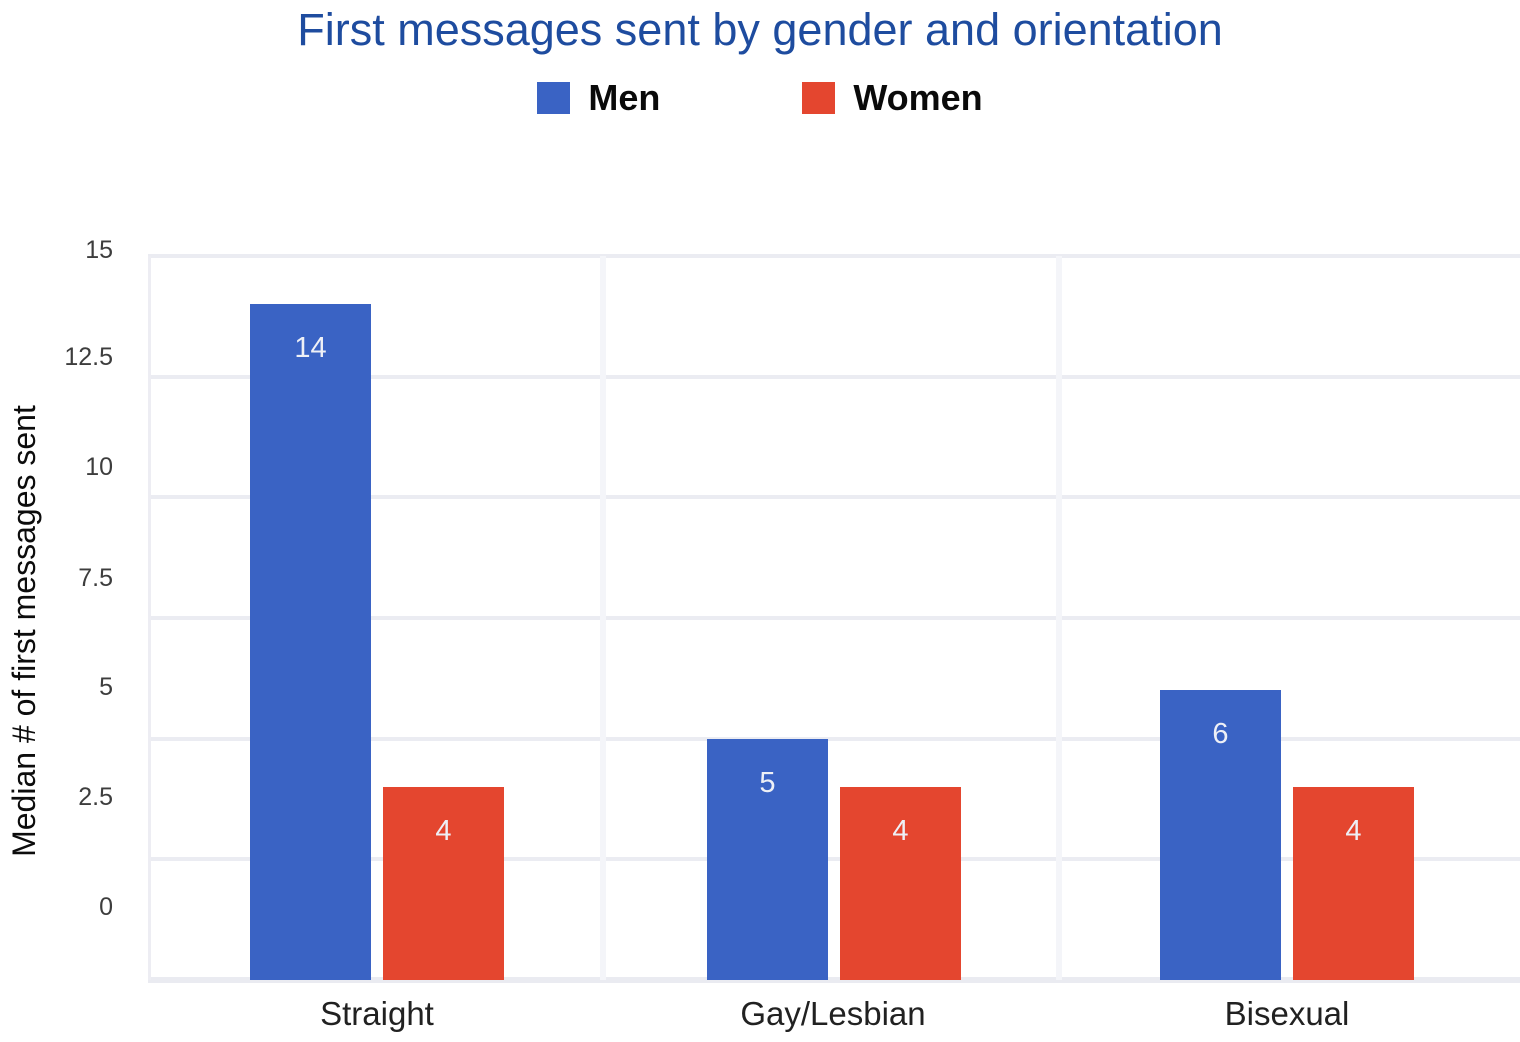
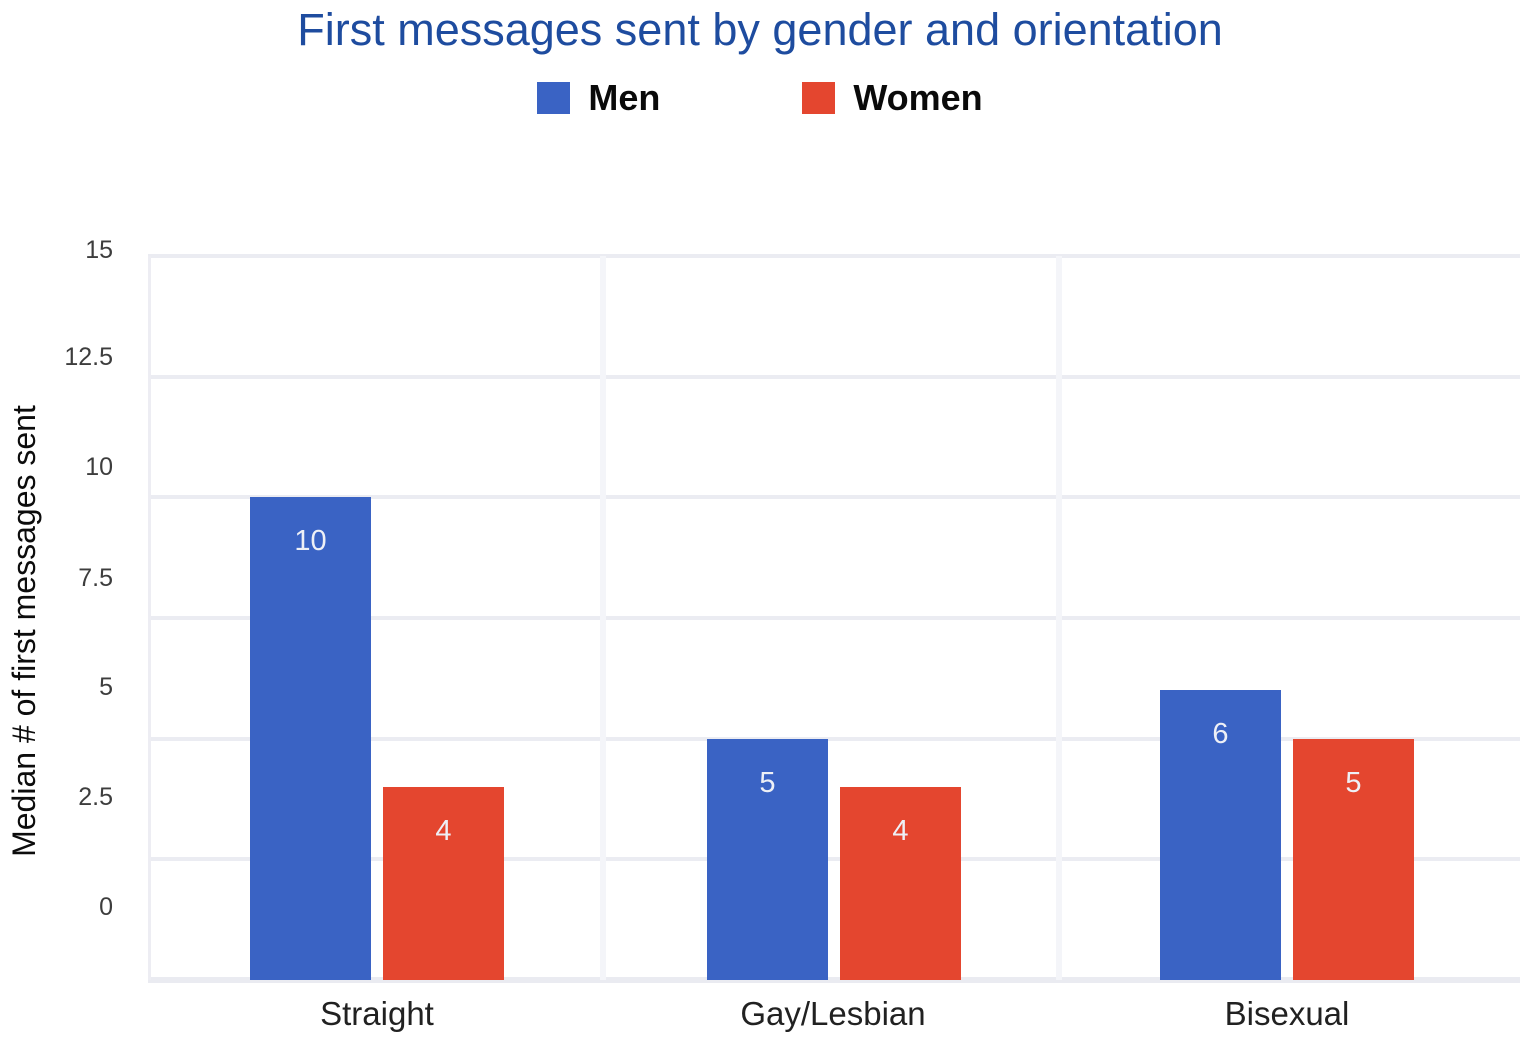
Men/Straight: 14 -> 10
Women/Bisexual: 4 -> 5
